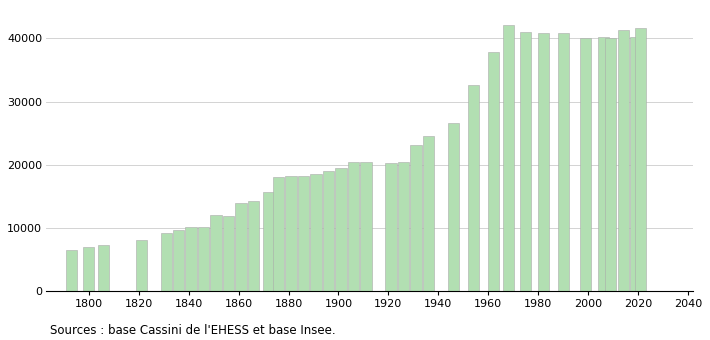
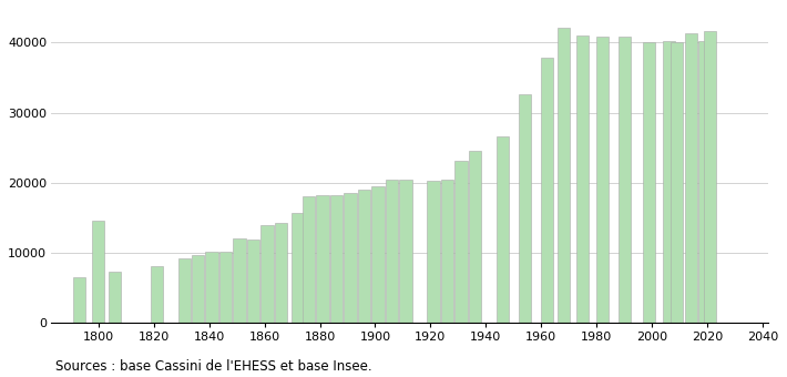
1800: 7000 -> 14600
